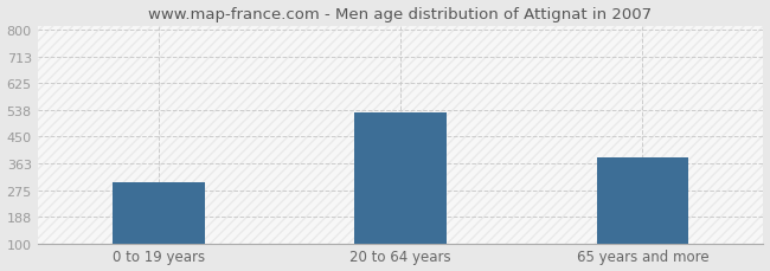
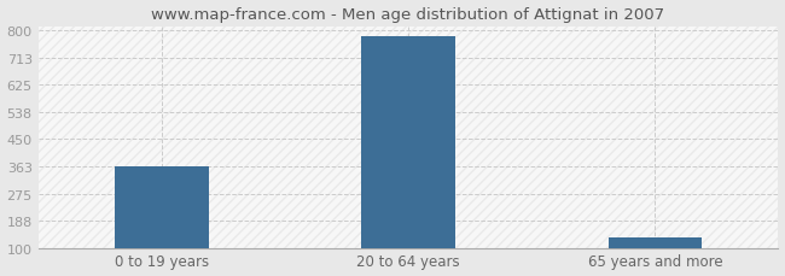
0 to 19 years: 300 -> 363
20 to 64 years: 530 -> 781
65 years and more: 380 -> 135
